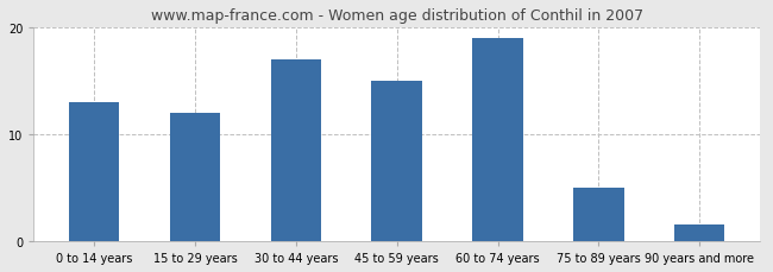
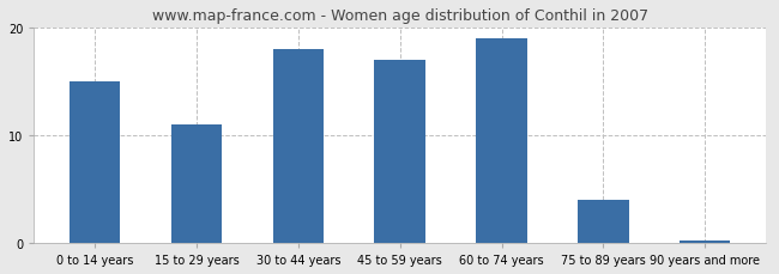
0 to 14 years: 13.0 -> 15.0
15 to 29 years: 12.0 -> 11.0
30 to 44 years: 17.0 -> 18.0
45 to 59 years: 15.0 -> 17.0
75 to 89 years: 5.0 -> 4.0
90 years and more: 1.6 -> 0.2
